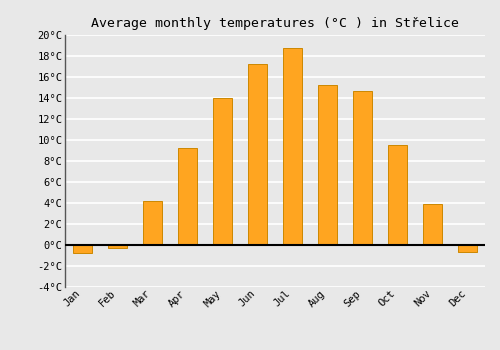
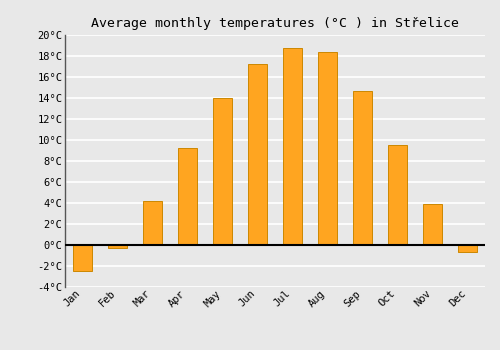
Jan: -0.8°C -> -2.5°C
Aug: 15.2°C -> 18.4°C
